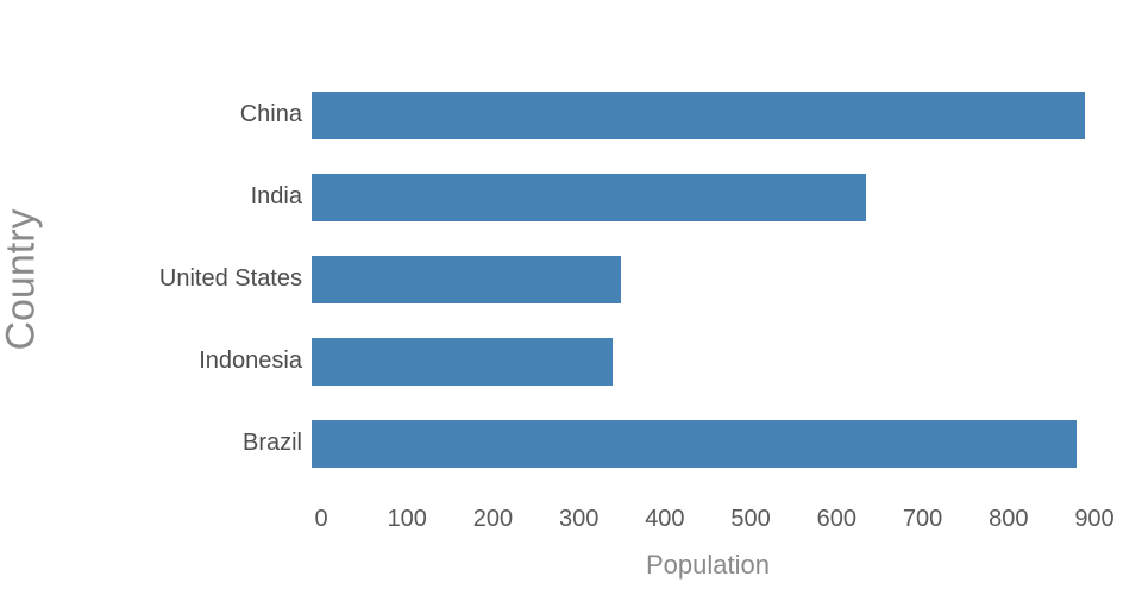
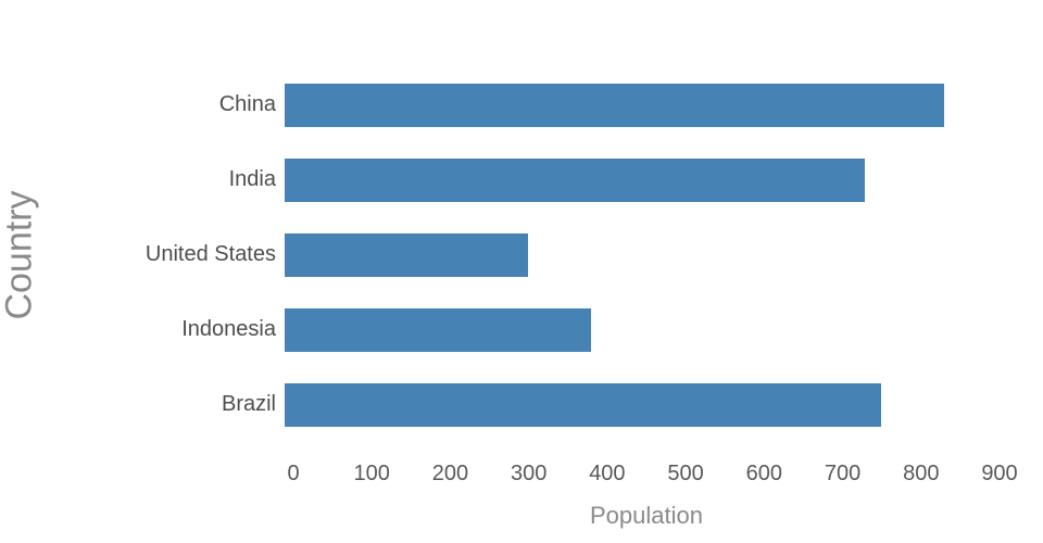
China: 900 -> 840
India: 640 -> 740
United States: 360 -> 310
Indonesia: 350 -> 390
Brazil: 890 -> 760
